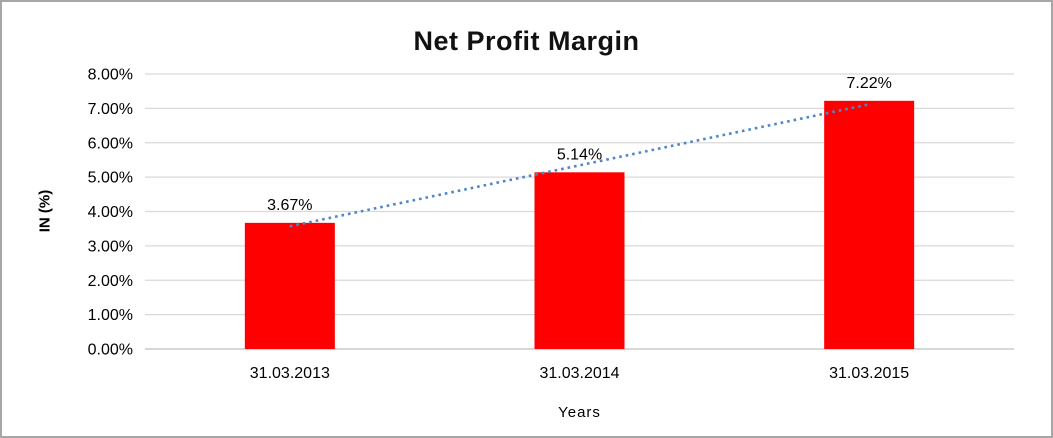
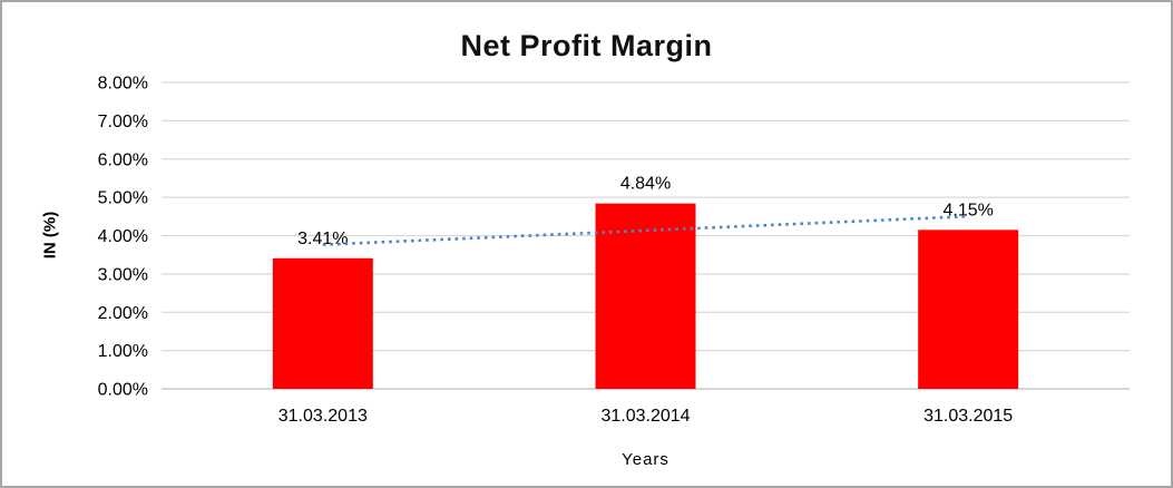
31.03.2013: 3.67% -> 3.41%
31.03.2014: 5.14% -> 4.84%
31.03.2015: 7.22% -> 4.15%
